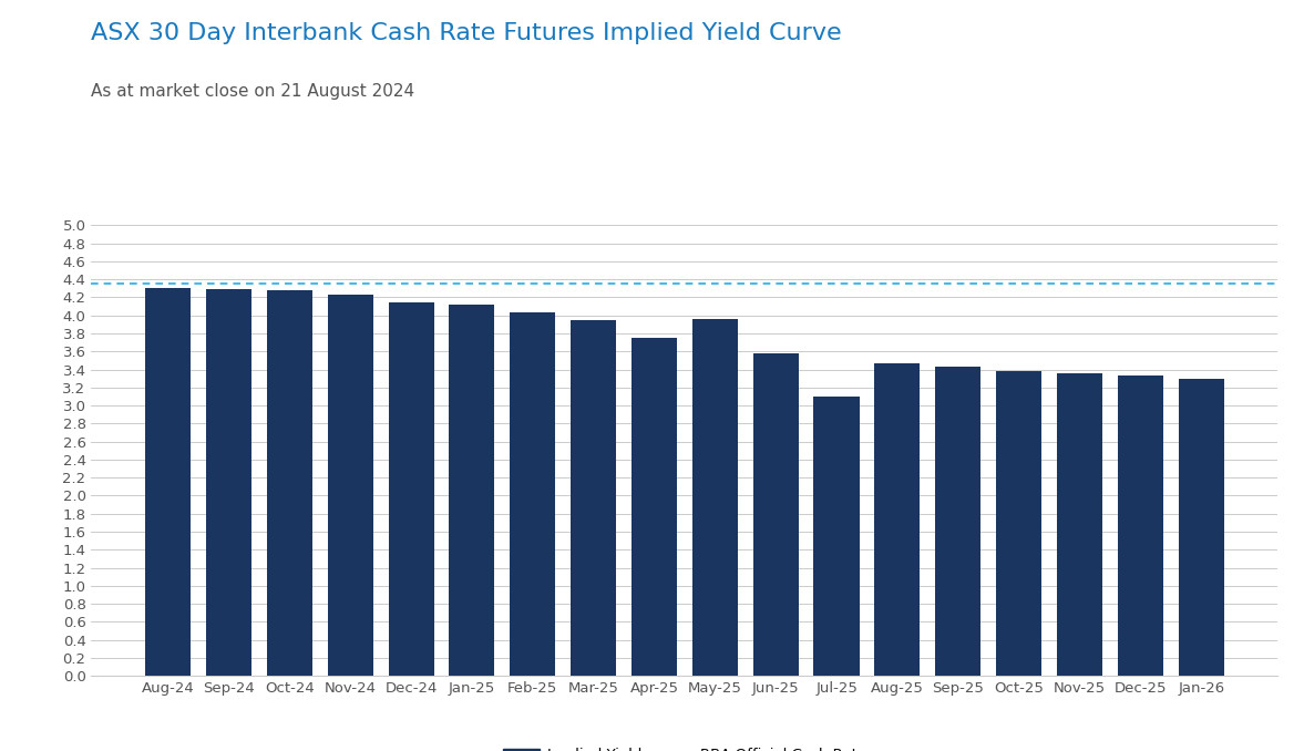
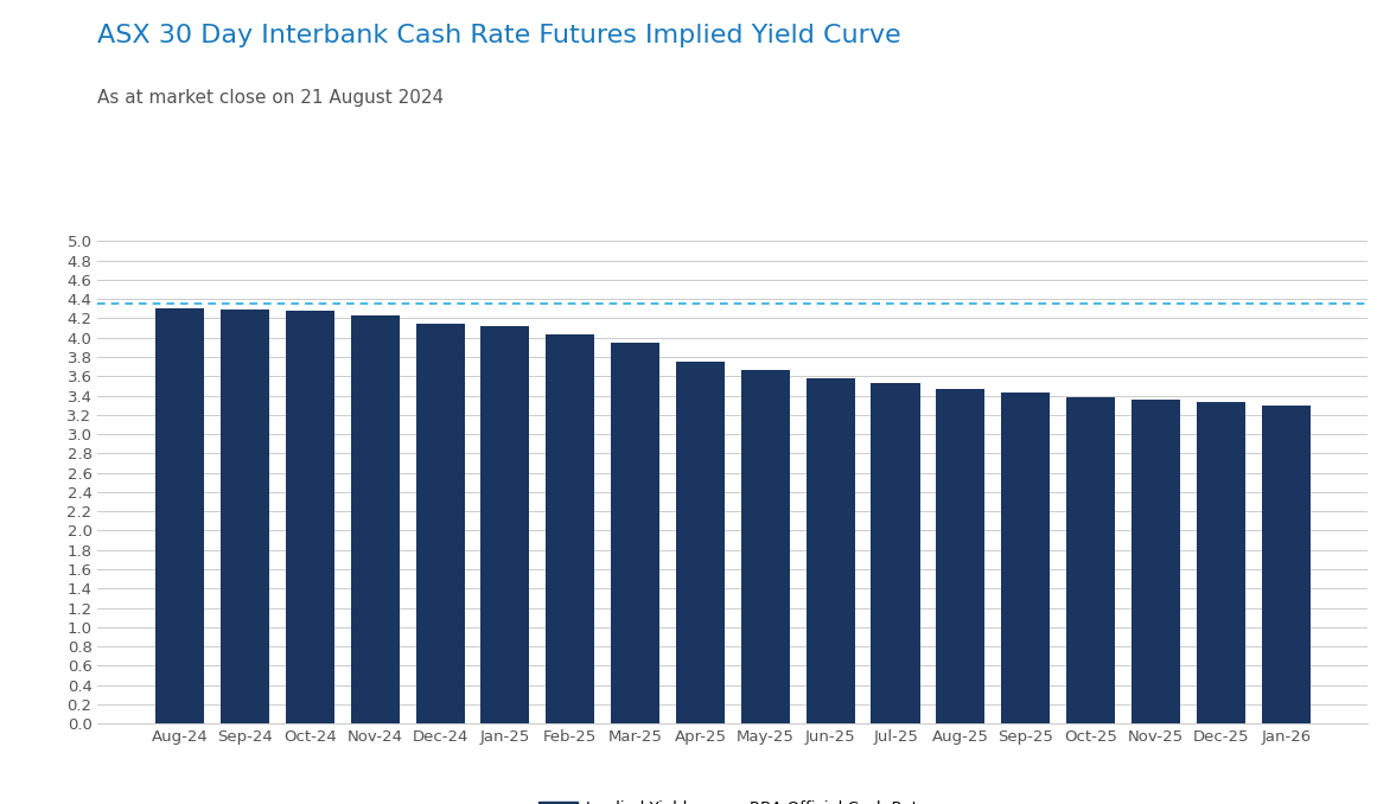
May-25: 3.96 -> 3.67
Jul-25: 3.10 -> 3.53
